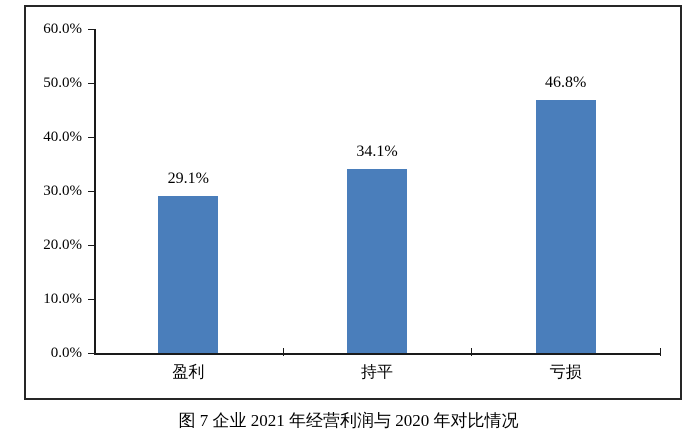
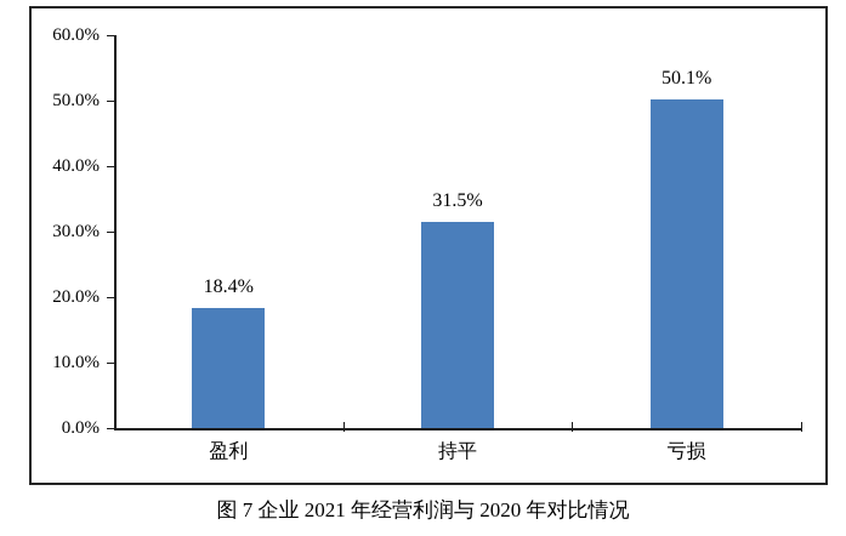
盈利: 29.1% -> 18.4%
持平: 34.1% -> 31.5%
亏损: 46.8% -> 50.1%
